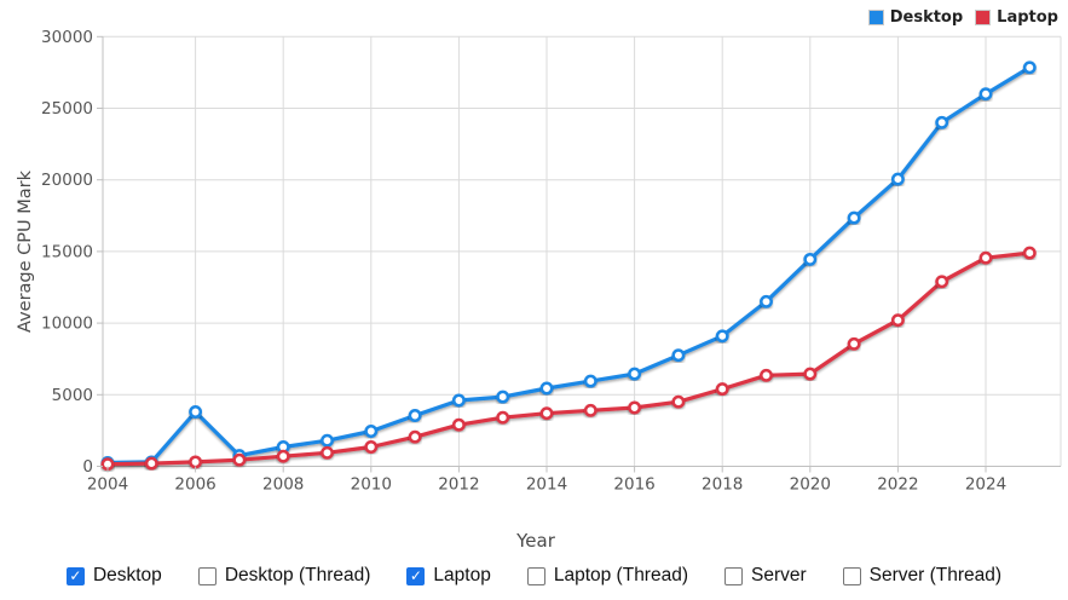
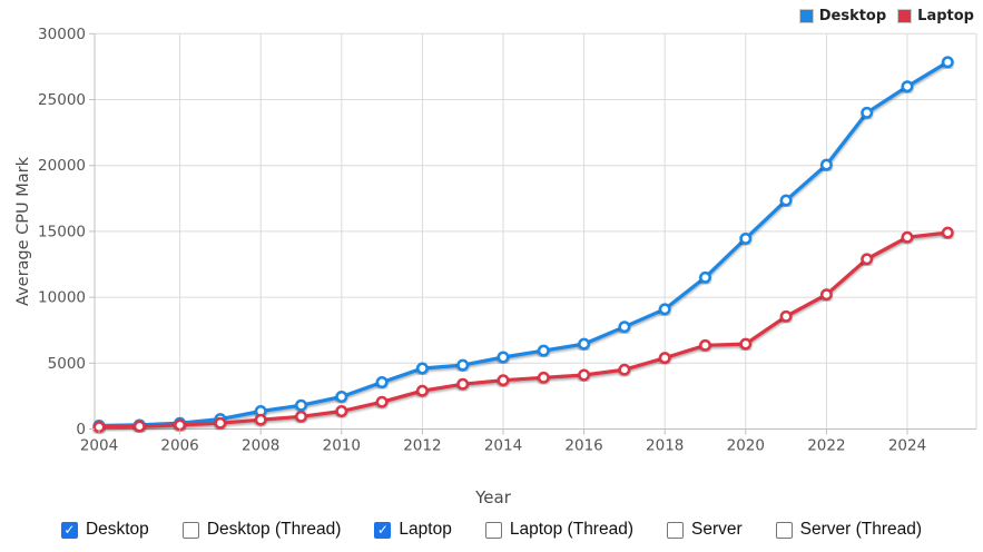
Desktop/2006: 3800 -> 400
